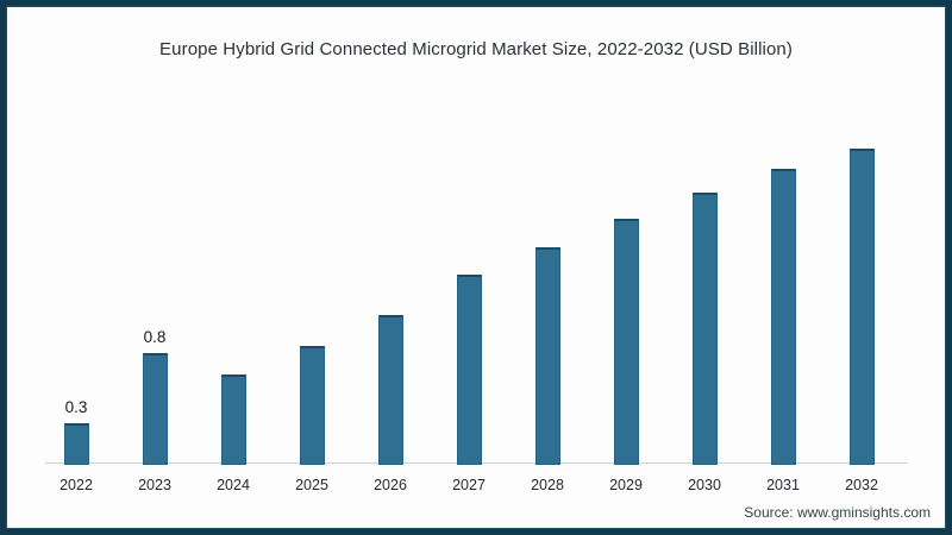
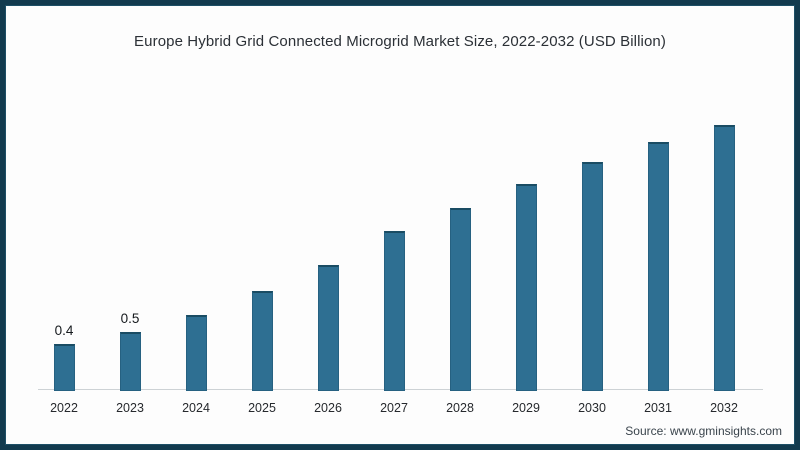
2022: 0.3 -> 0.4
2023: 0.8 -> 0.5
